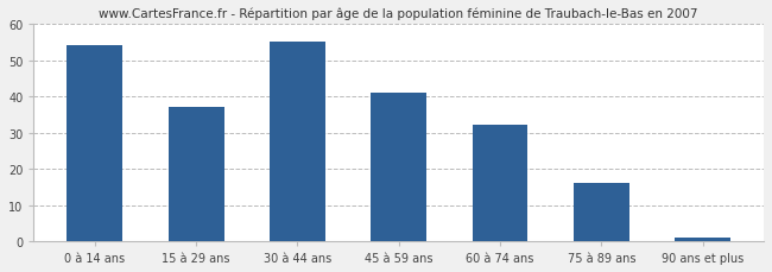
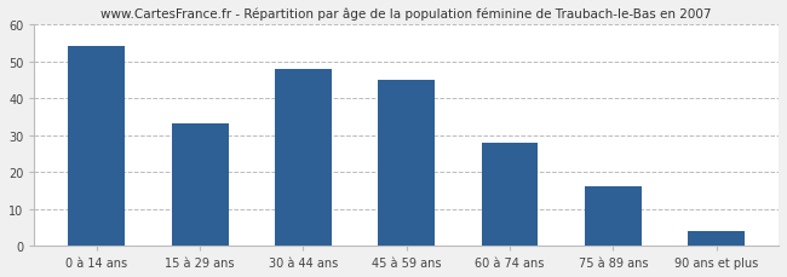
15 à 29 ans: 37 -> 33
30 à 44 ans: 55 -> 48
45 à 59 ans: 41 -> 45
60 à 74 ans: 32 -> 28
90 ans et plus: 1 -> 4
